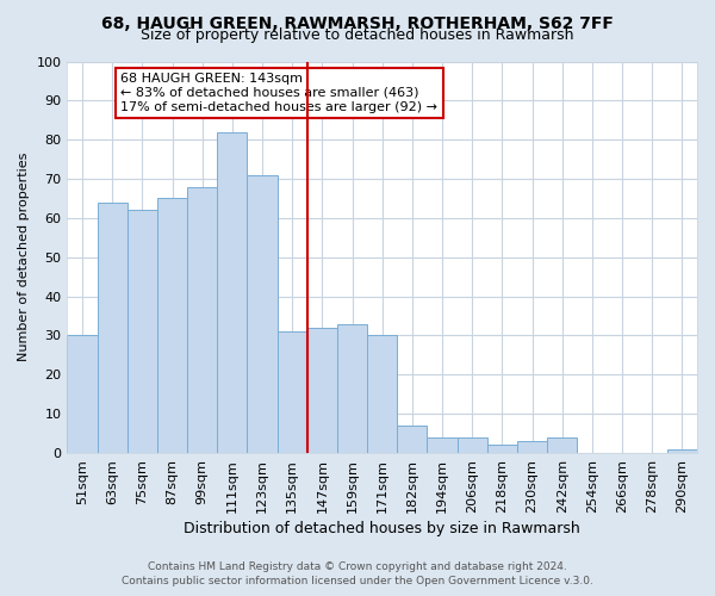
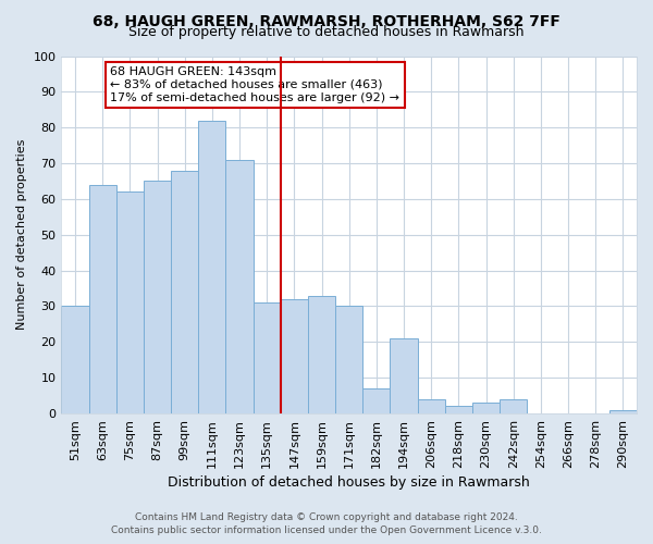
194sqm: 4 -> 21
